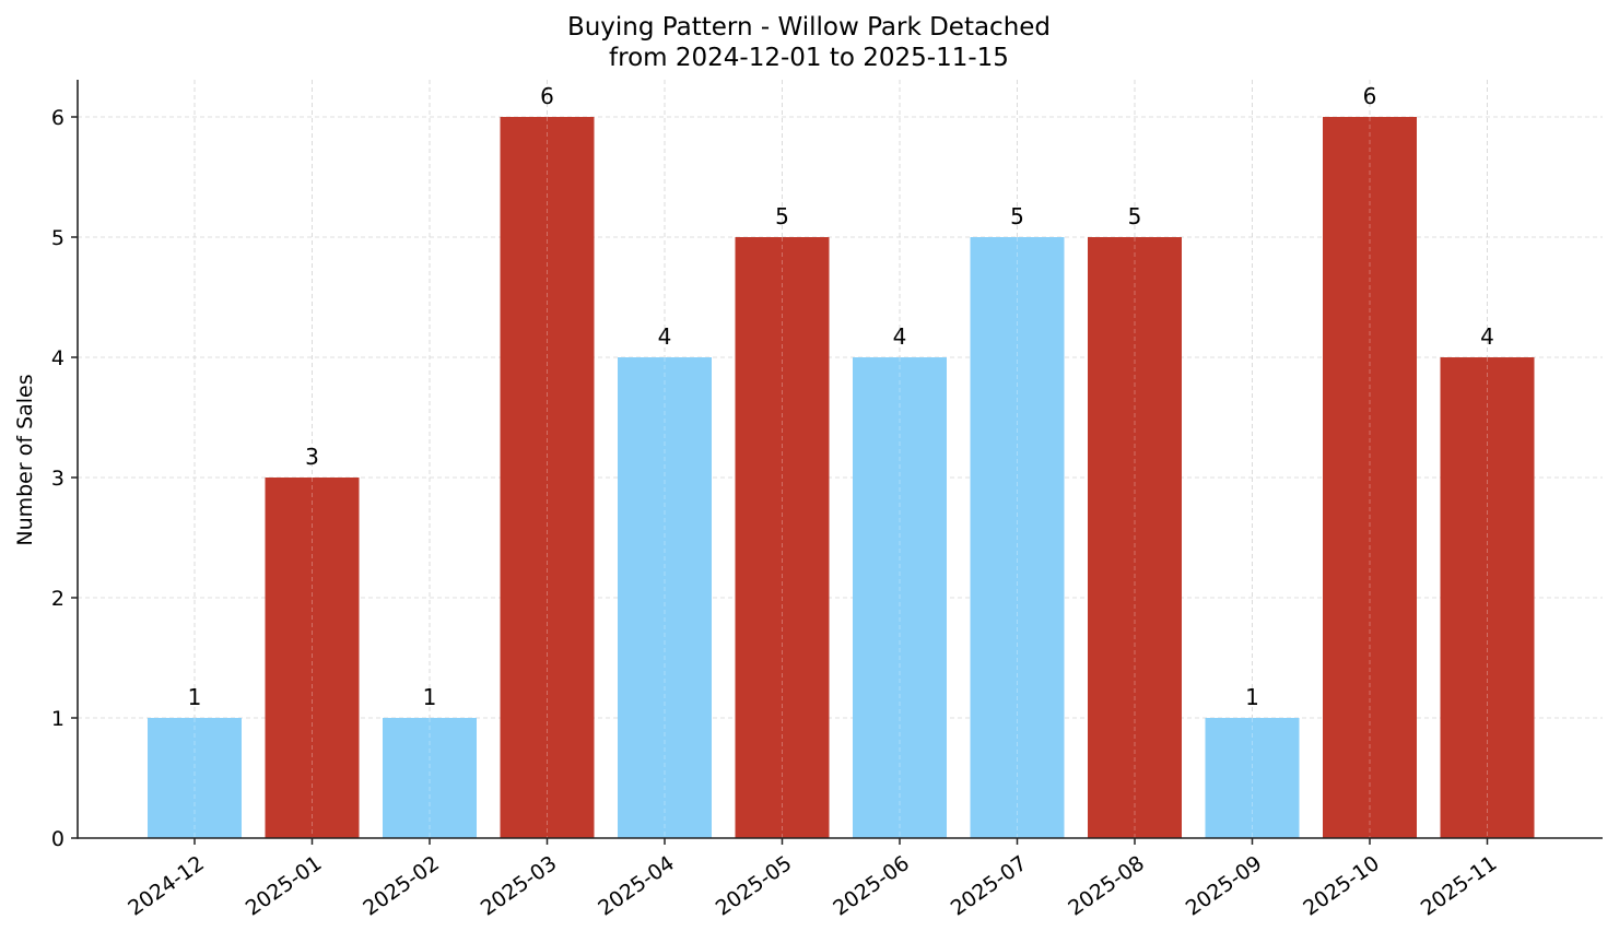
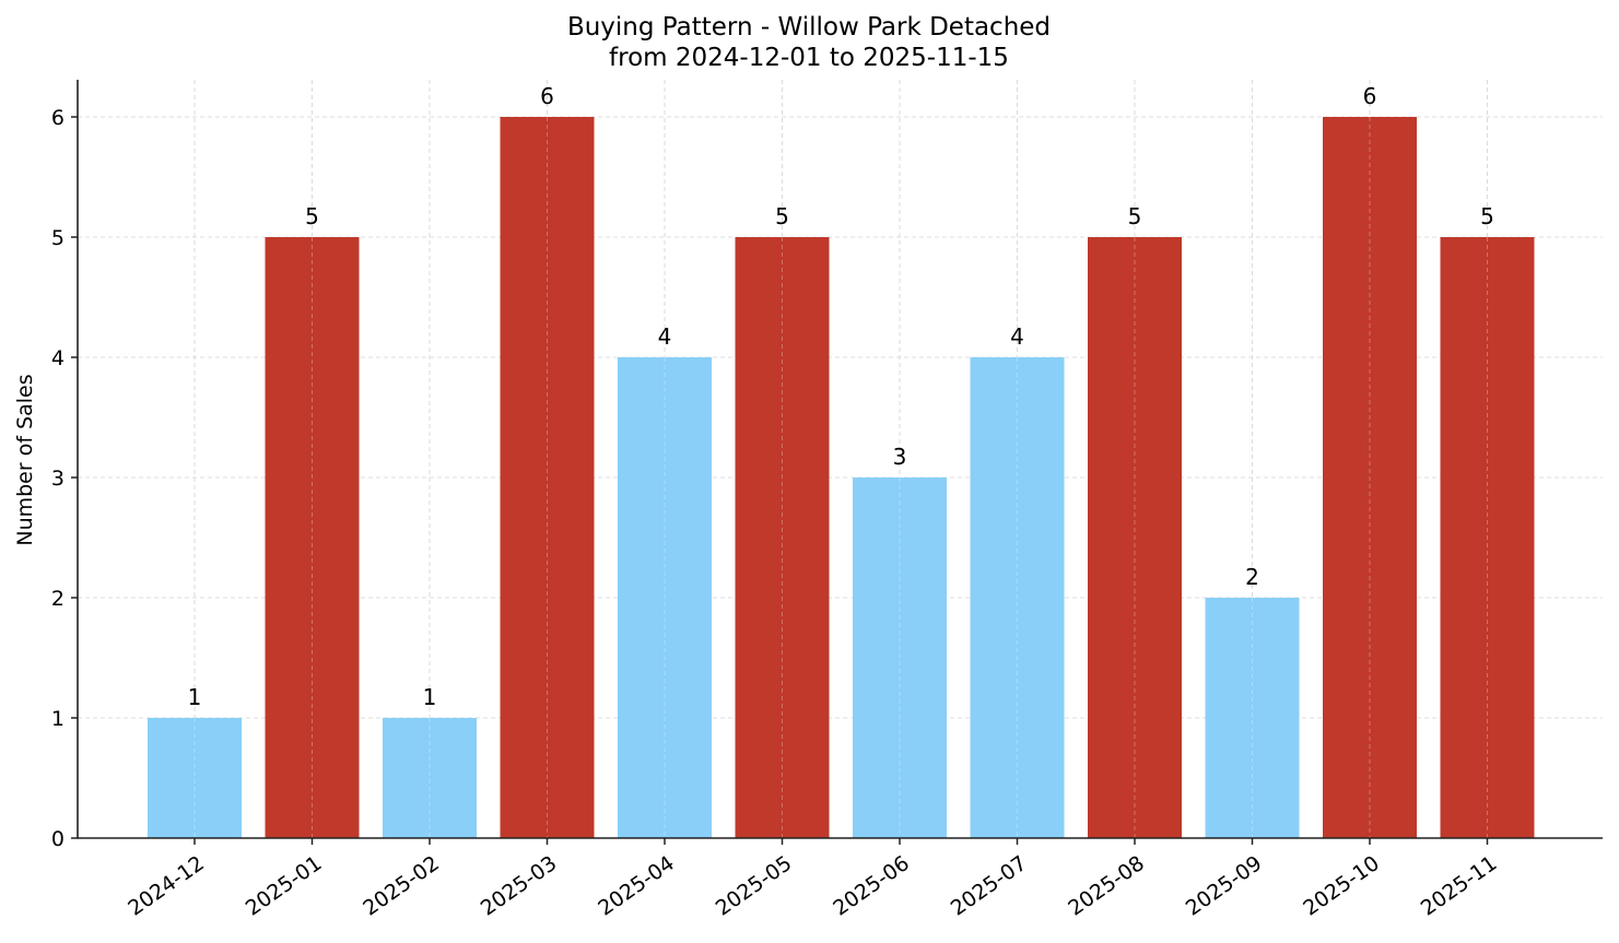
2025-01: 3 -> 5
2025-06: 4 -> 3
2025-07: 5 -> 4
2025-09: 1 -> 2
2025-11: 4 -> 5
